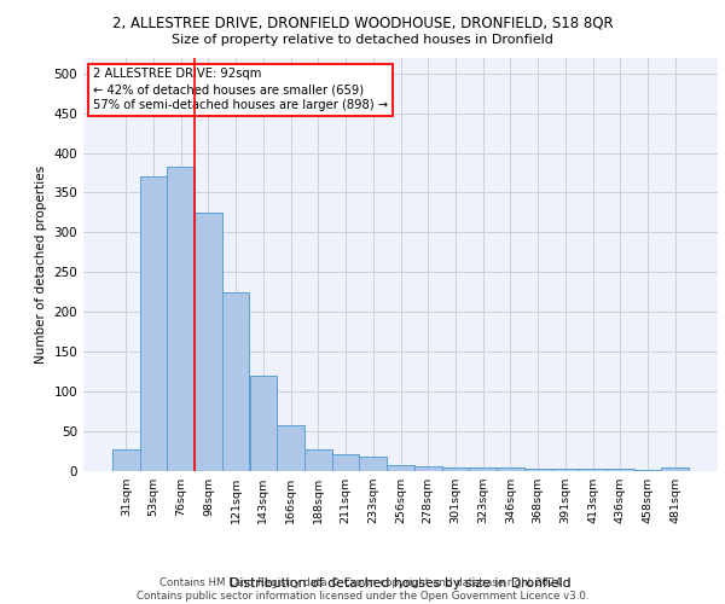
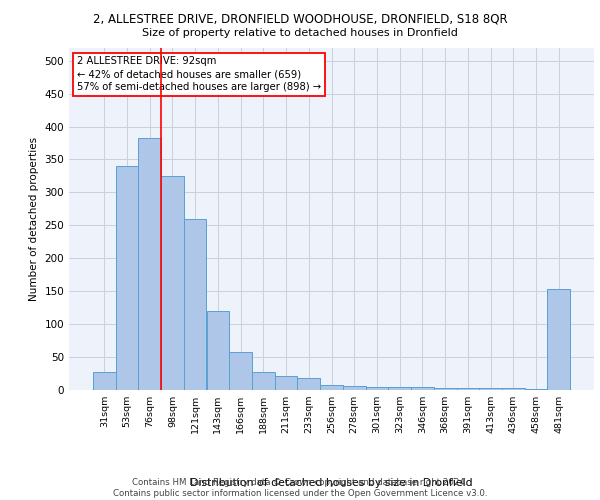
53sqm: 370 -> 340
121sqm: 225 -> 260
481sqm: 5 -> 154
